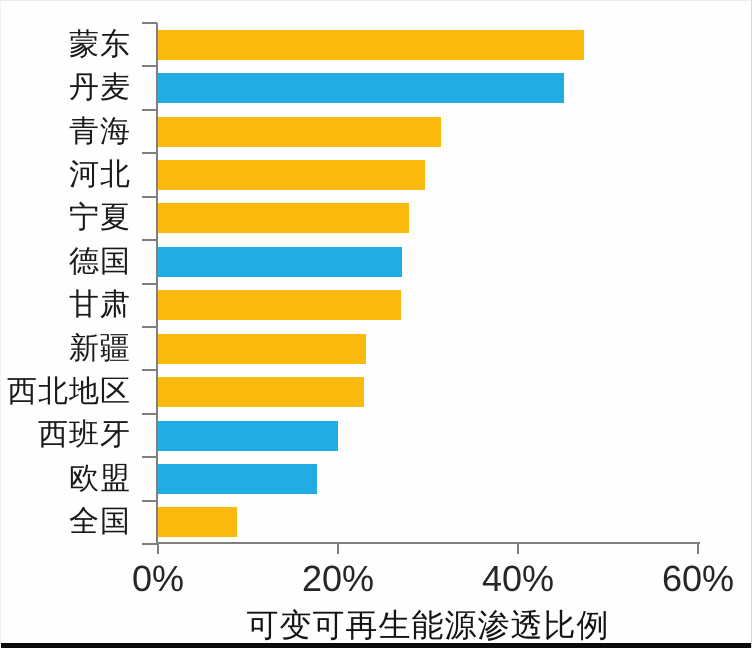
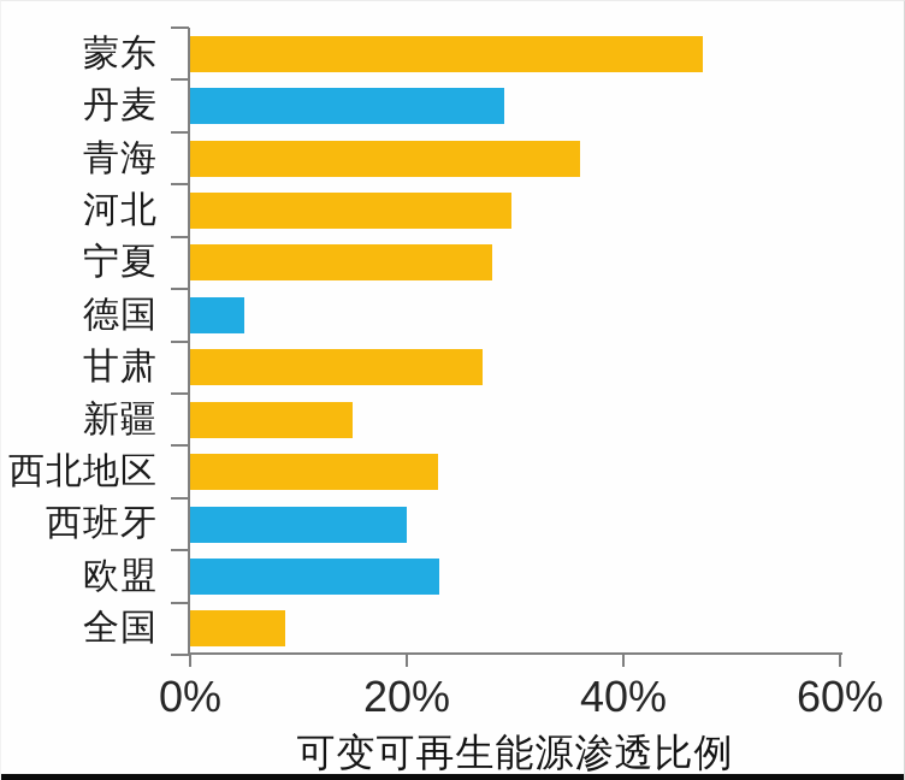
丹麦: 45% -> 29%
青海: 31% -> 36%
德国: 27% -> 5%
新疆: 23% -> 15%
欧盟: 18% -> 23%
